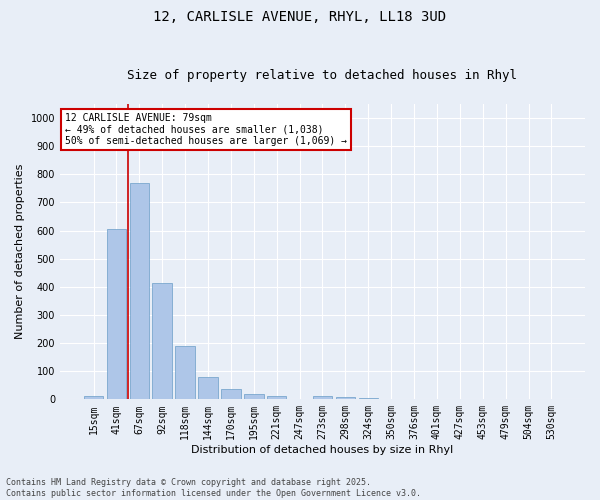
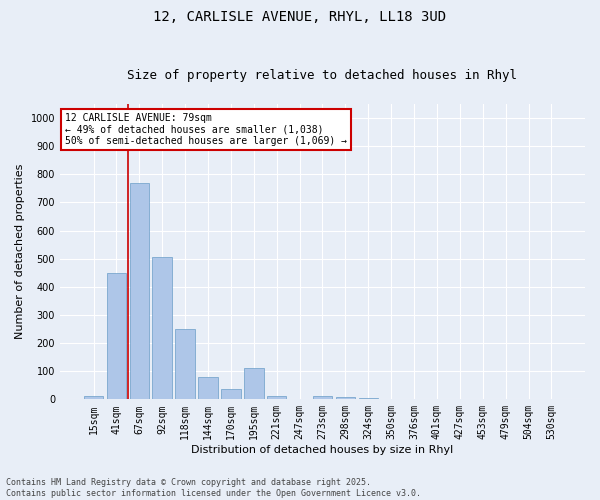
41sqm: 605 -> 450
92sqm: 413 -> 505
118sqm: 191 -> 250
195sqm: 18 -> 110
